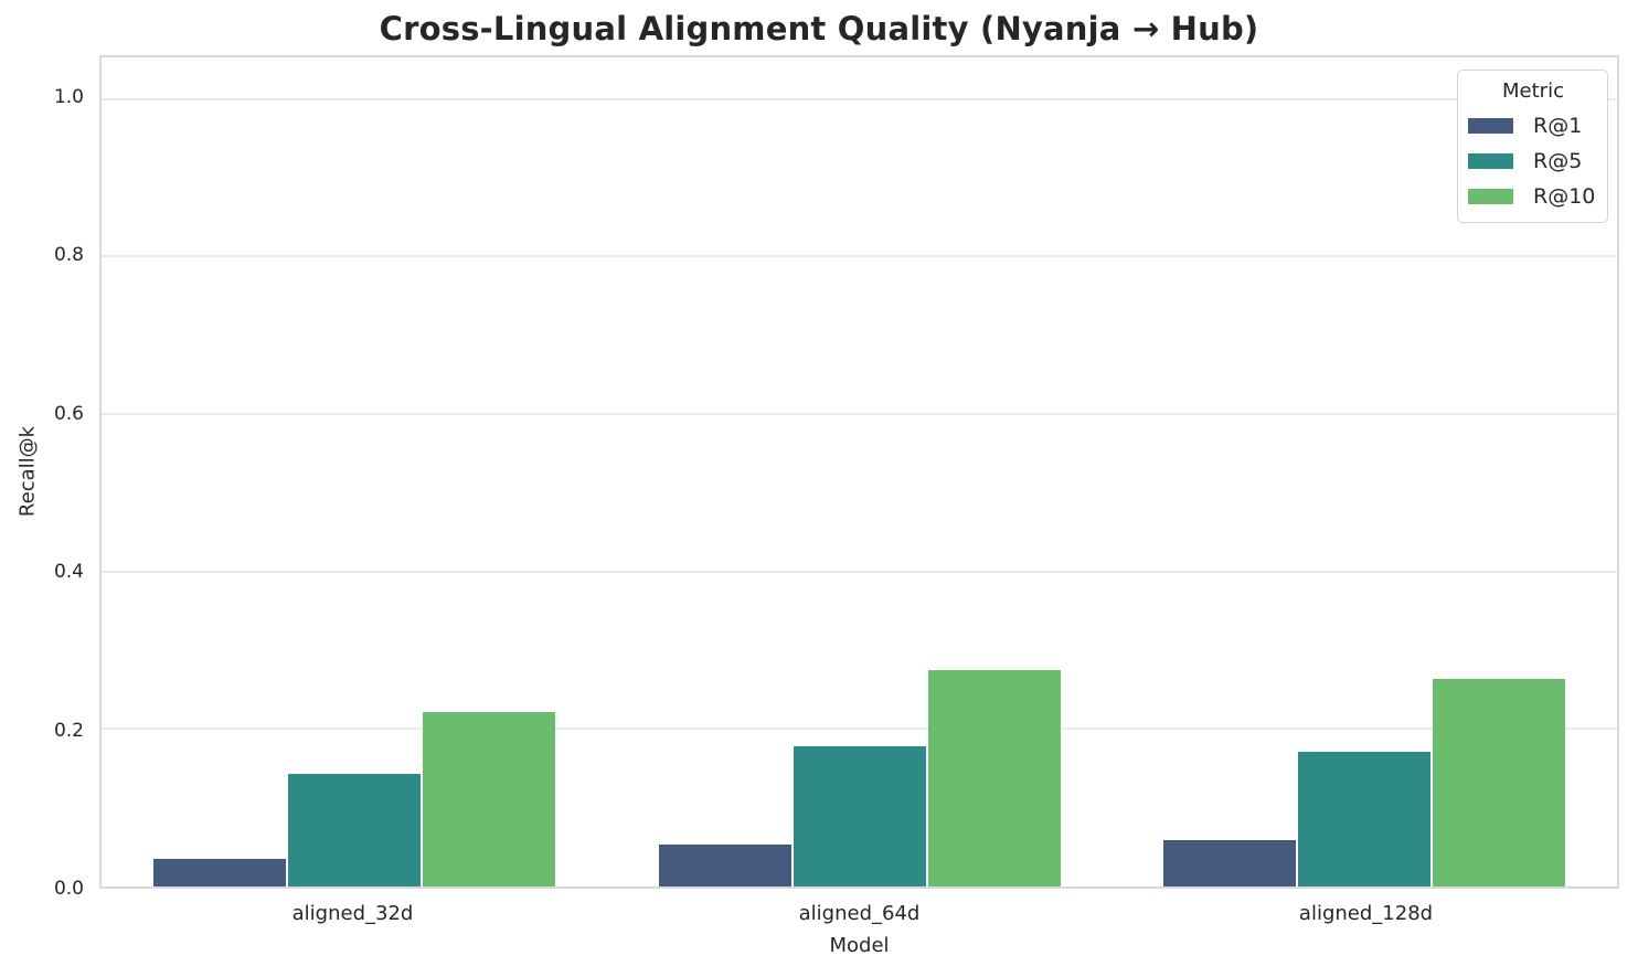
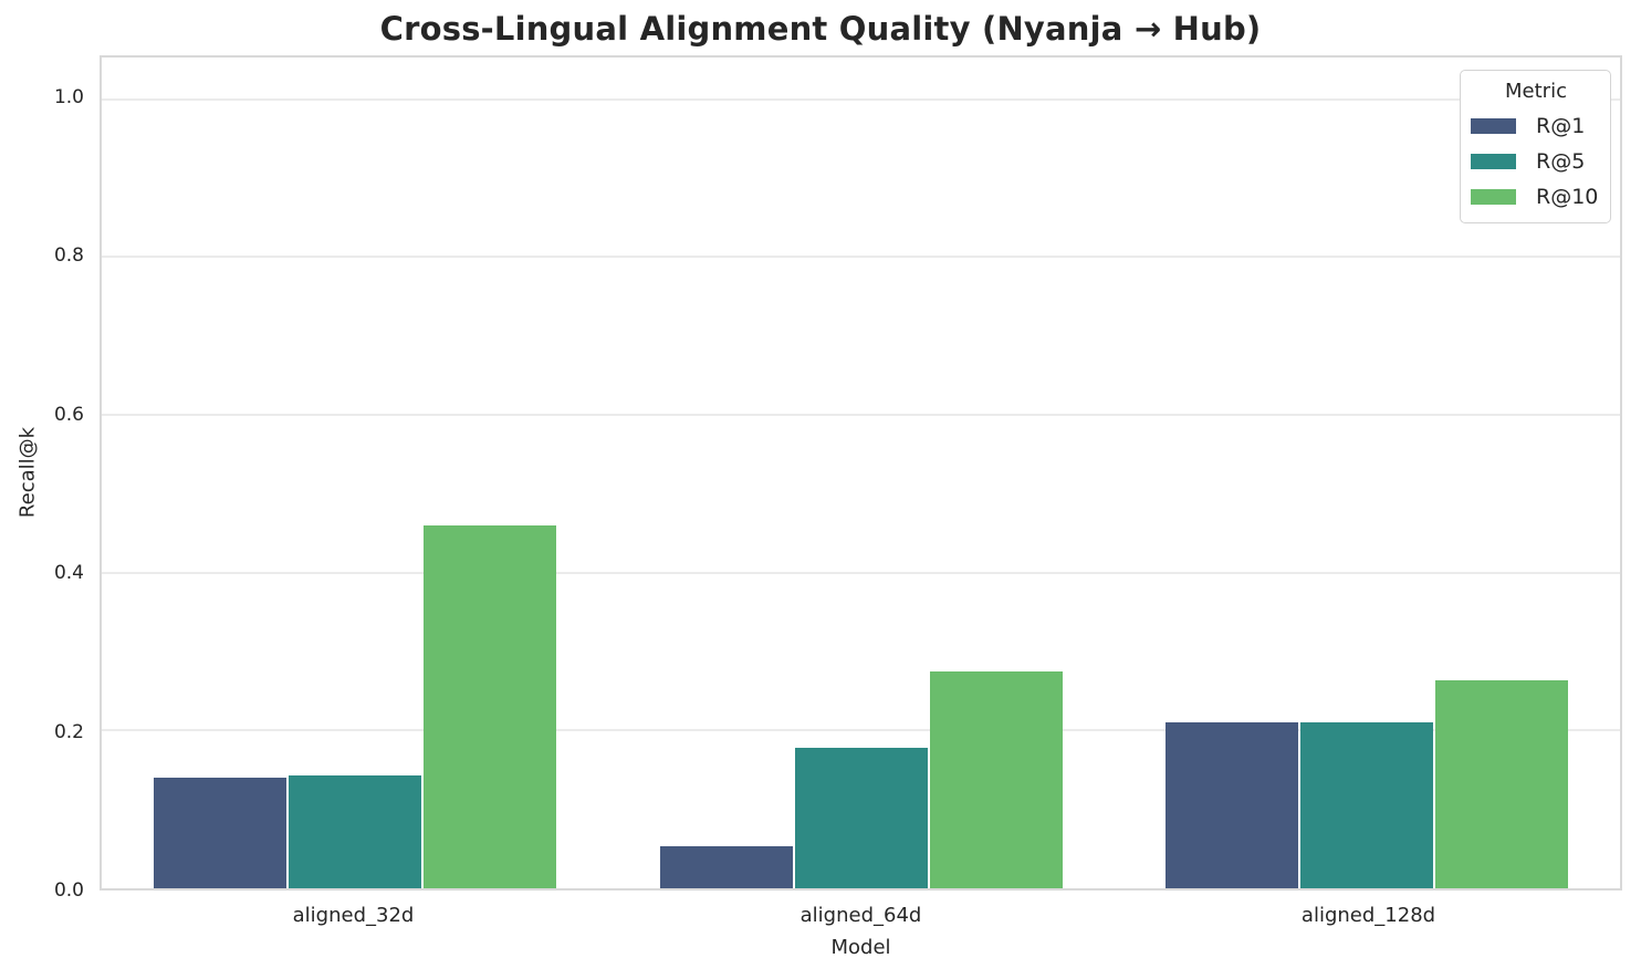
R@1/aligned_32d: 0.04 -> 0.14
R@10/aligned_32d: 0.22 -> 0.46
R@1/aligned_128d: 0.06 -> 0.21
R@5/aligned_128d: 0.17 -> 0.21
